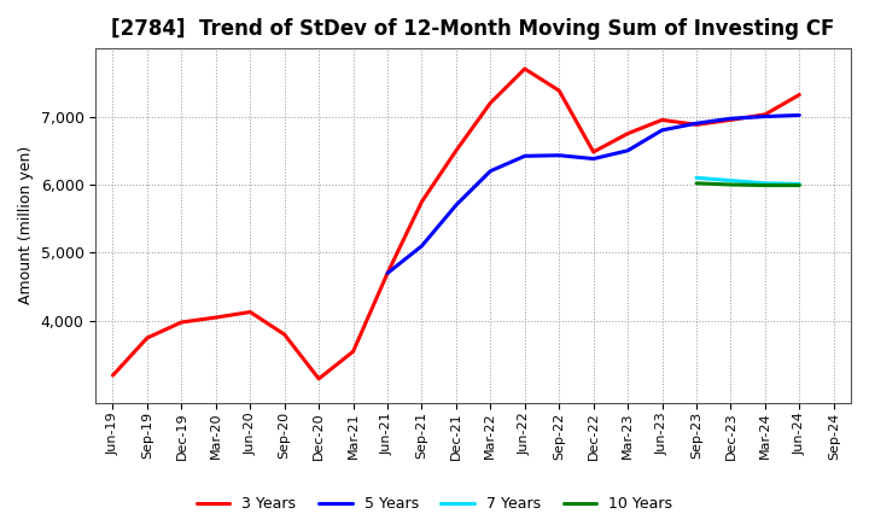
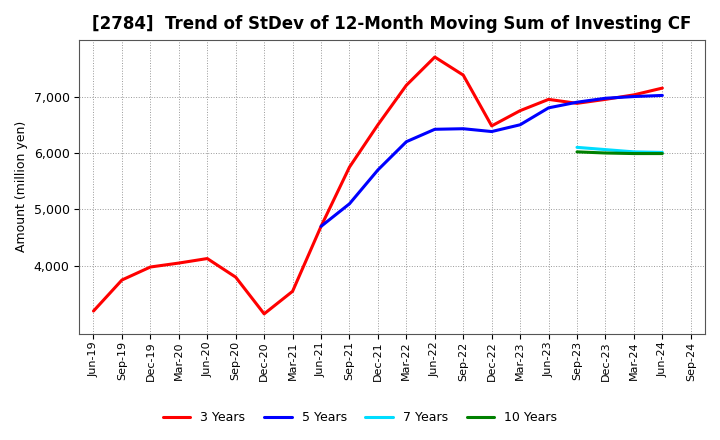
3 Years/Jun-24: 7,320 -> 7,150
